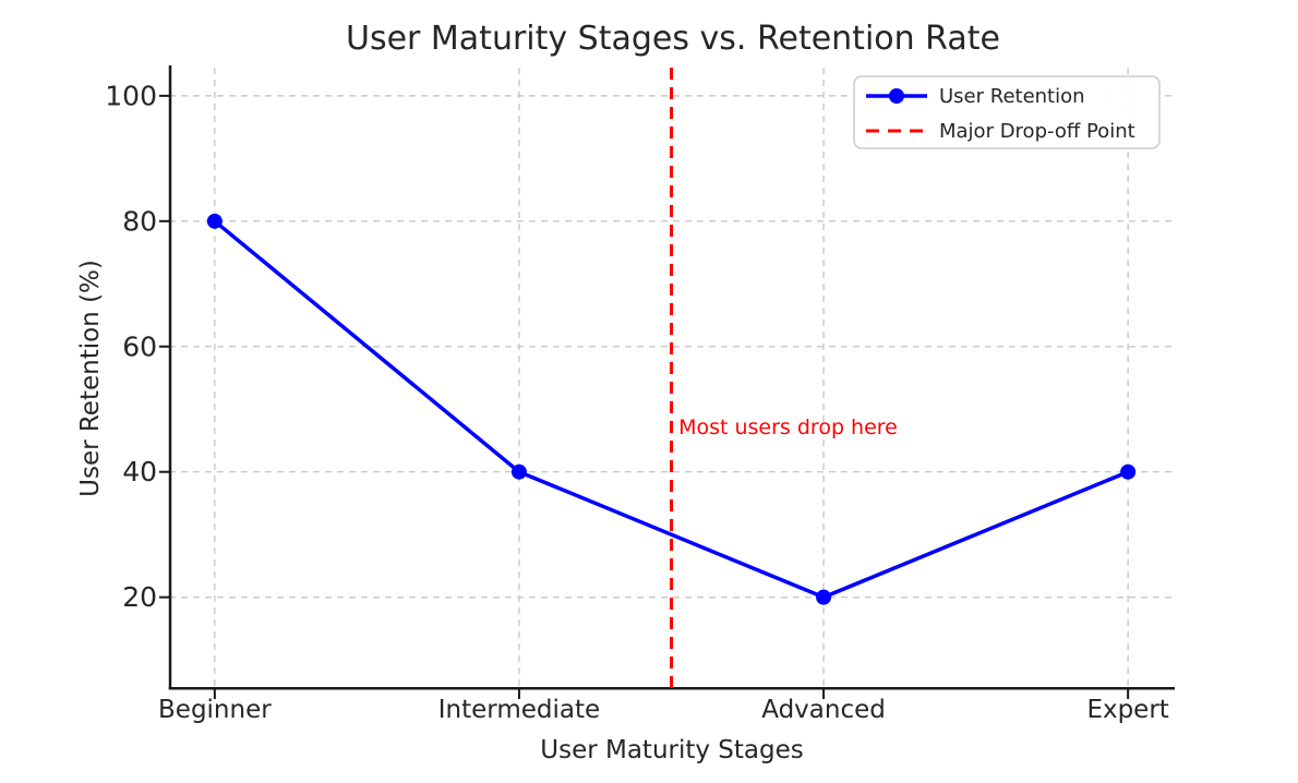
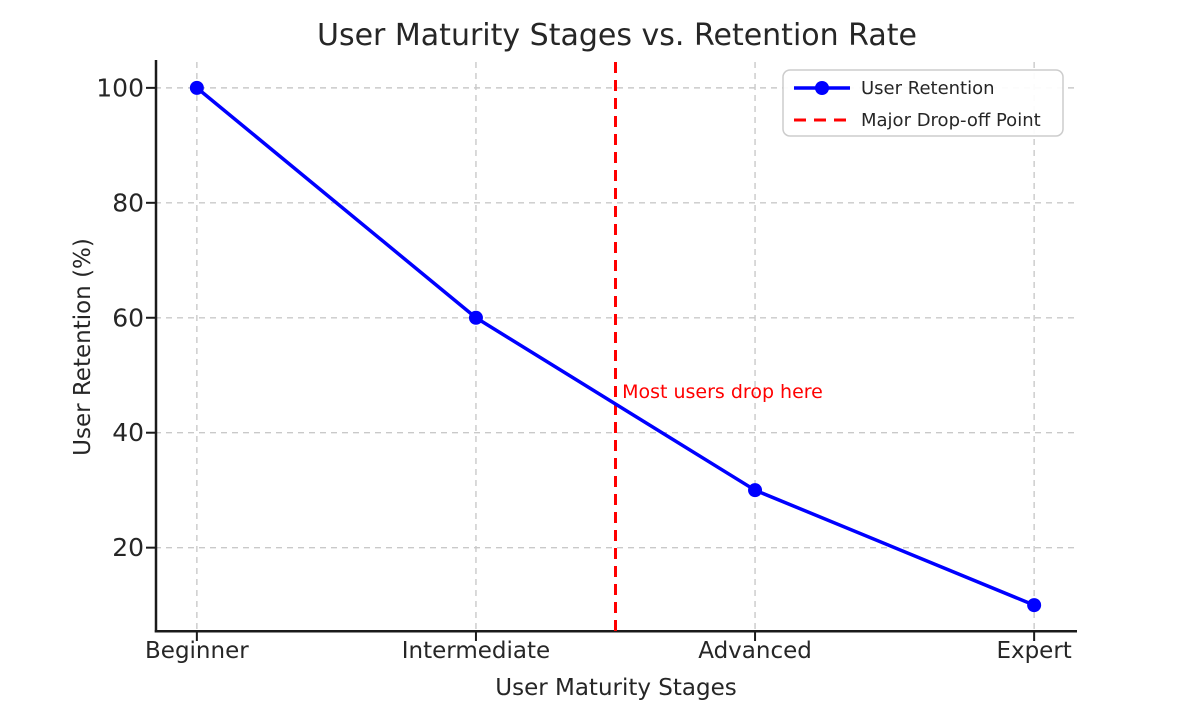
Beginner: 80 -> 100
Intermediate: 40 -> 60
Advanced: 20 -> 30
Expert: 40 -> 10
